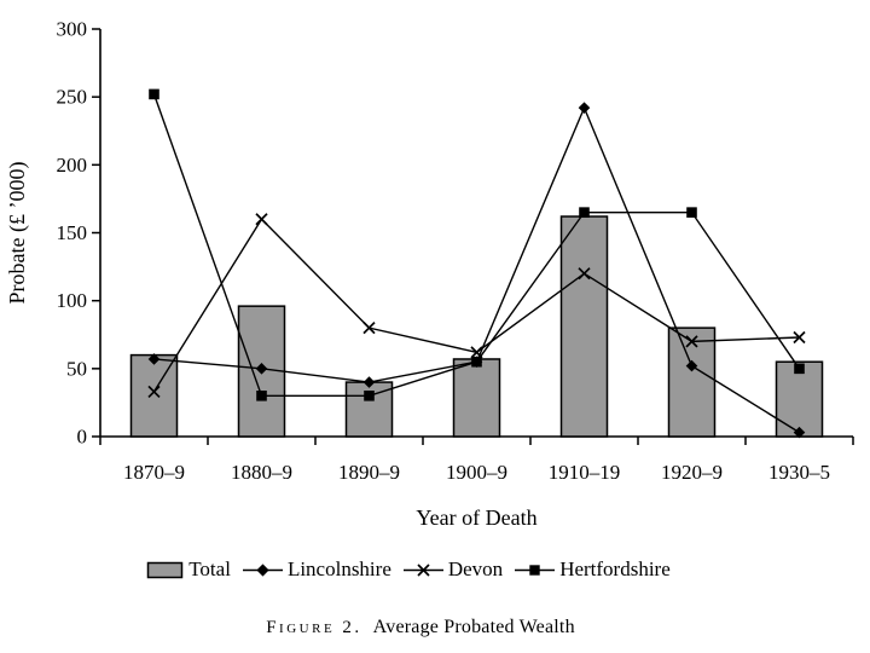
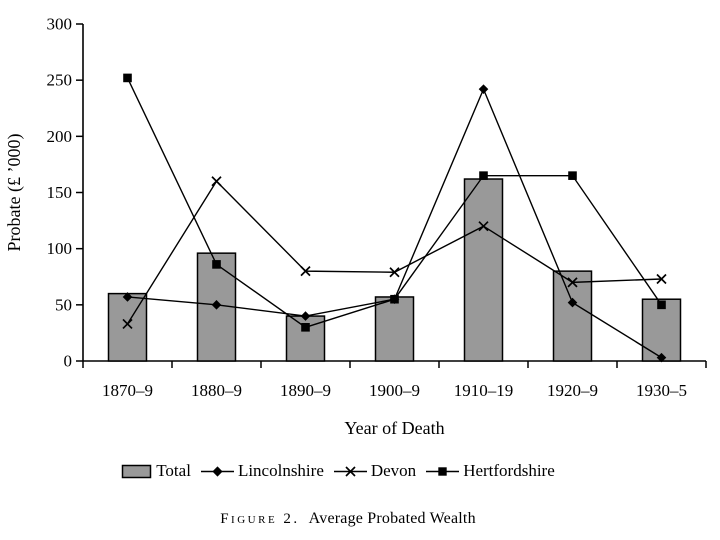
Hertfordshire/1880–9: 30 -> 86
Devon/1900–9: 62 -> 79
